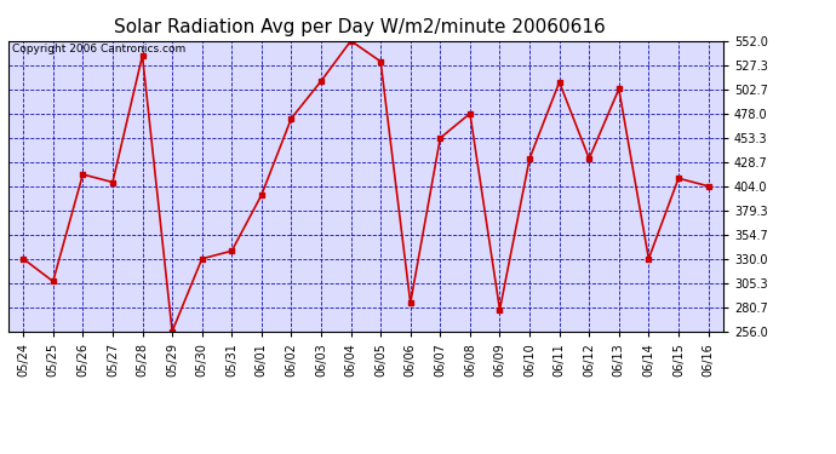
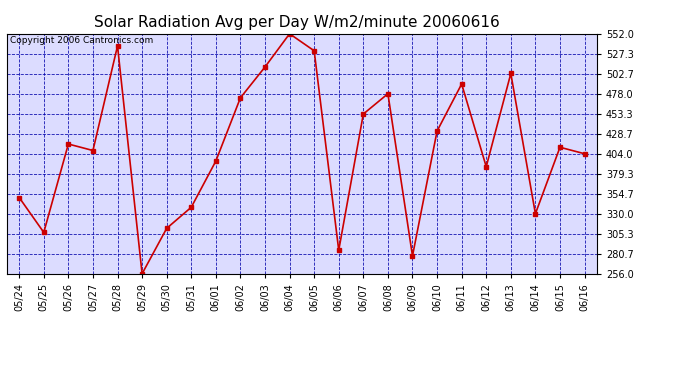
05/24: 330 -> 350
05/30: 330 -> 312
06/11: 510 -> 490
06/12: 432 -> 388
